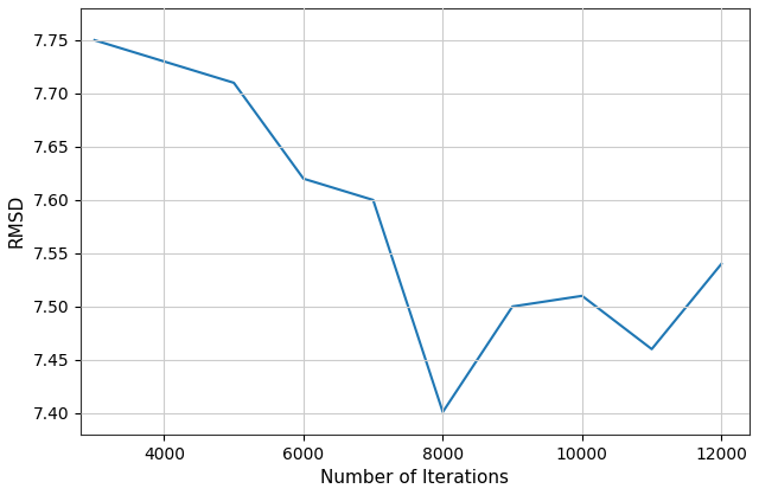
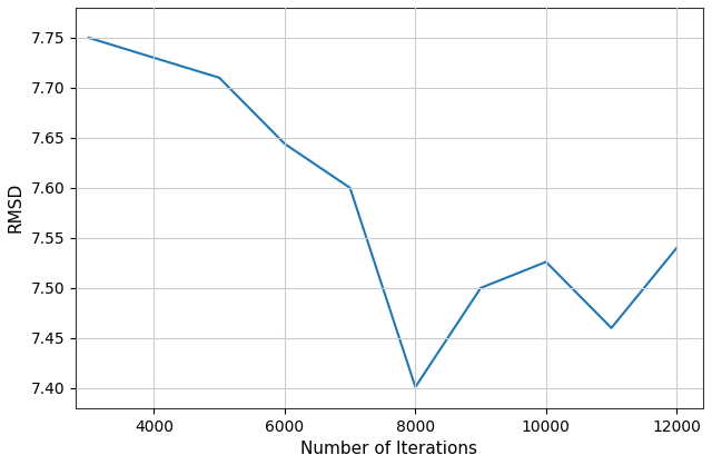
6000: 7.620 -> 7.644
10000: 7.510 -> 7.526
